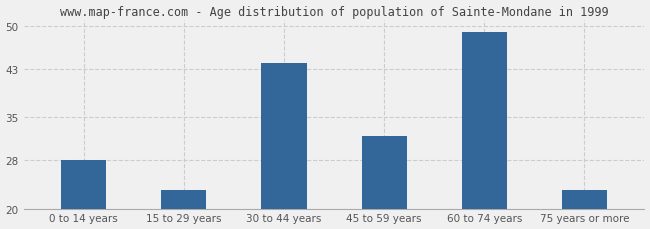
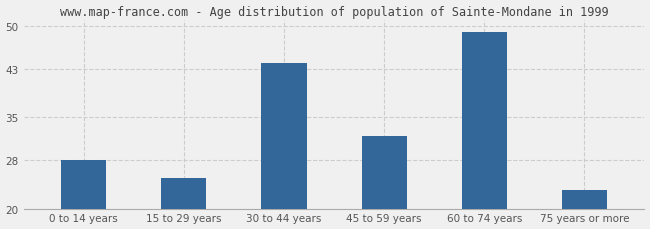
15 to 29 years: 23 -> 25
